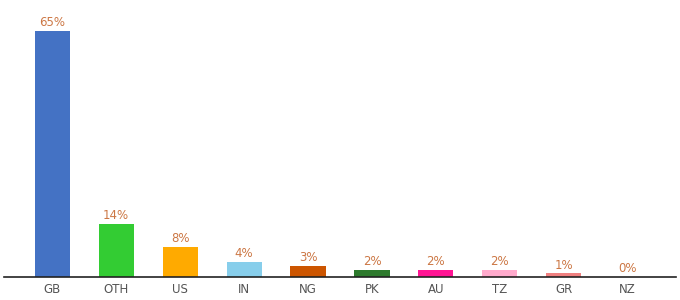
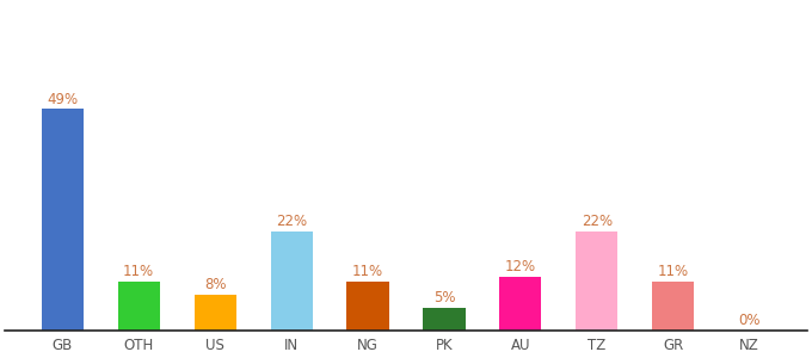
GB: 65% -> 49%
OTH: 14% -> 11%
IN: 4% -> 22%
NG: 3% -> 11%
PK: 2% -> 5%
AU: 2% -> 12%
TZ: 2% -> 22%
GR: 1% -> 11%
